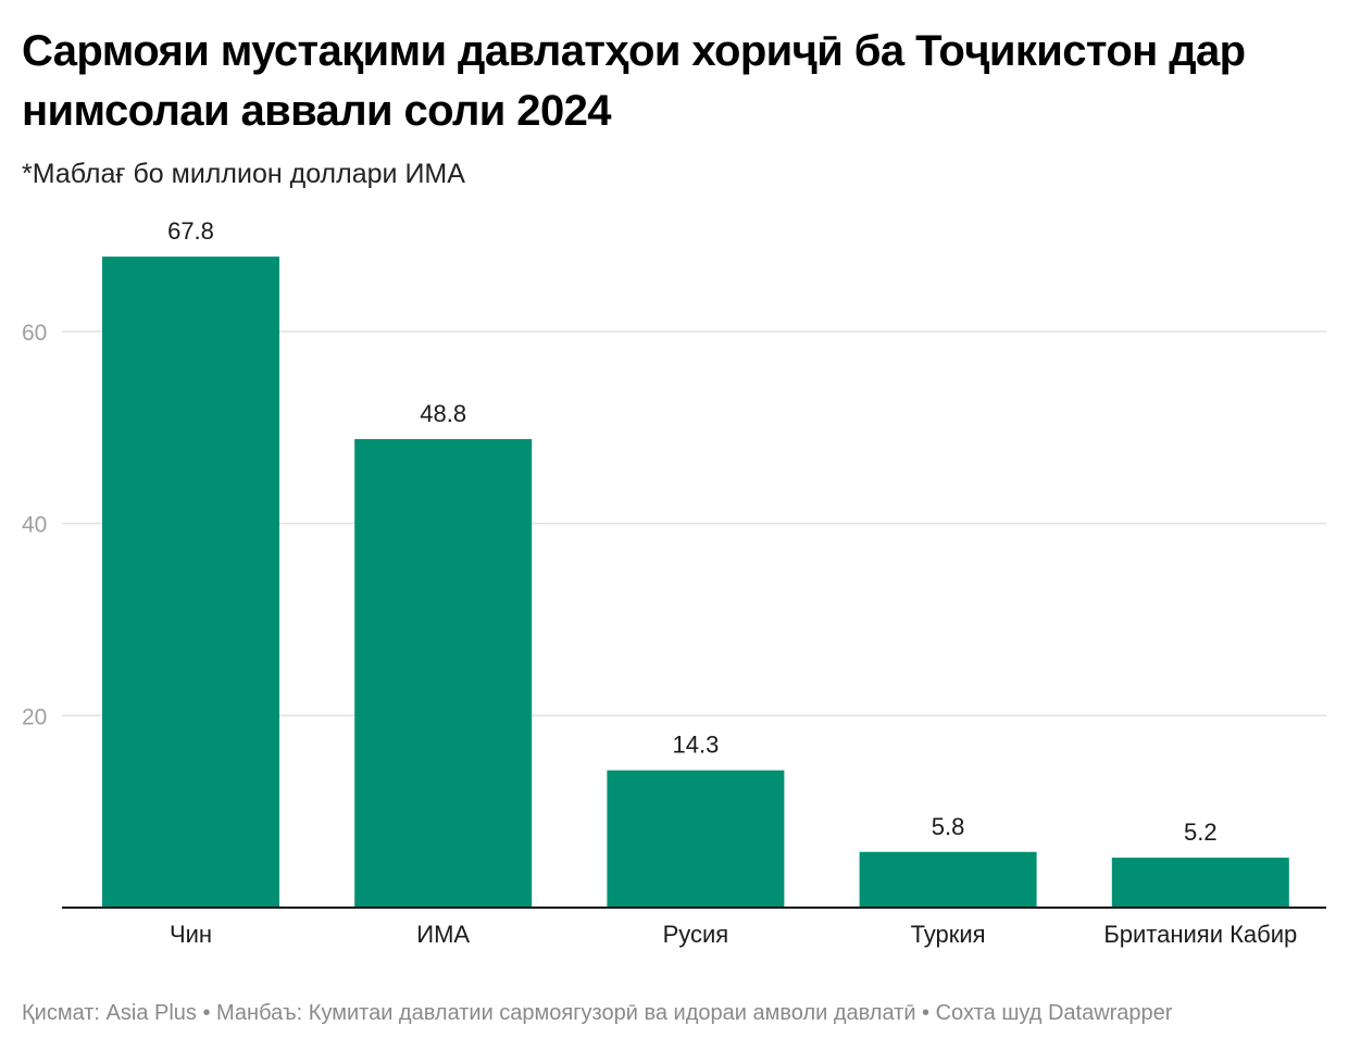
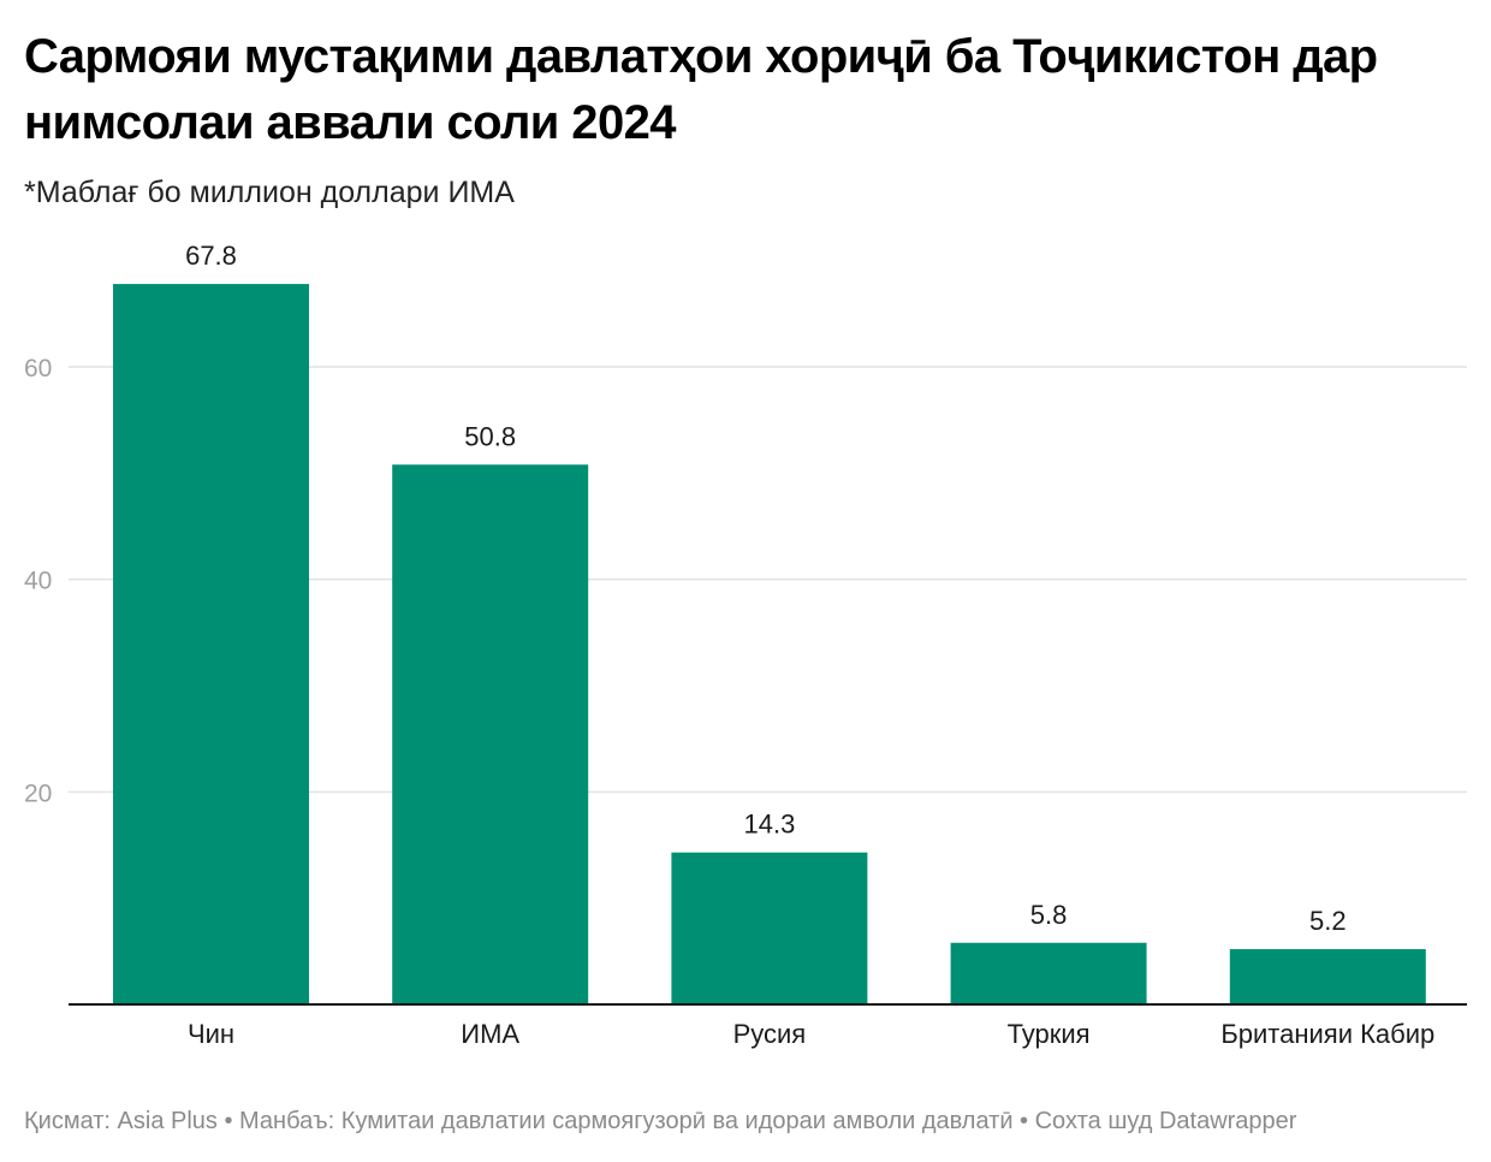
ИМА: 48.8 -> 50.8
